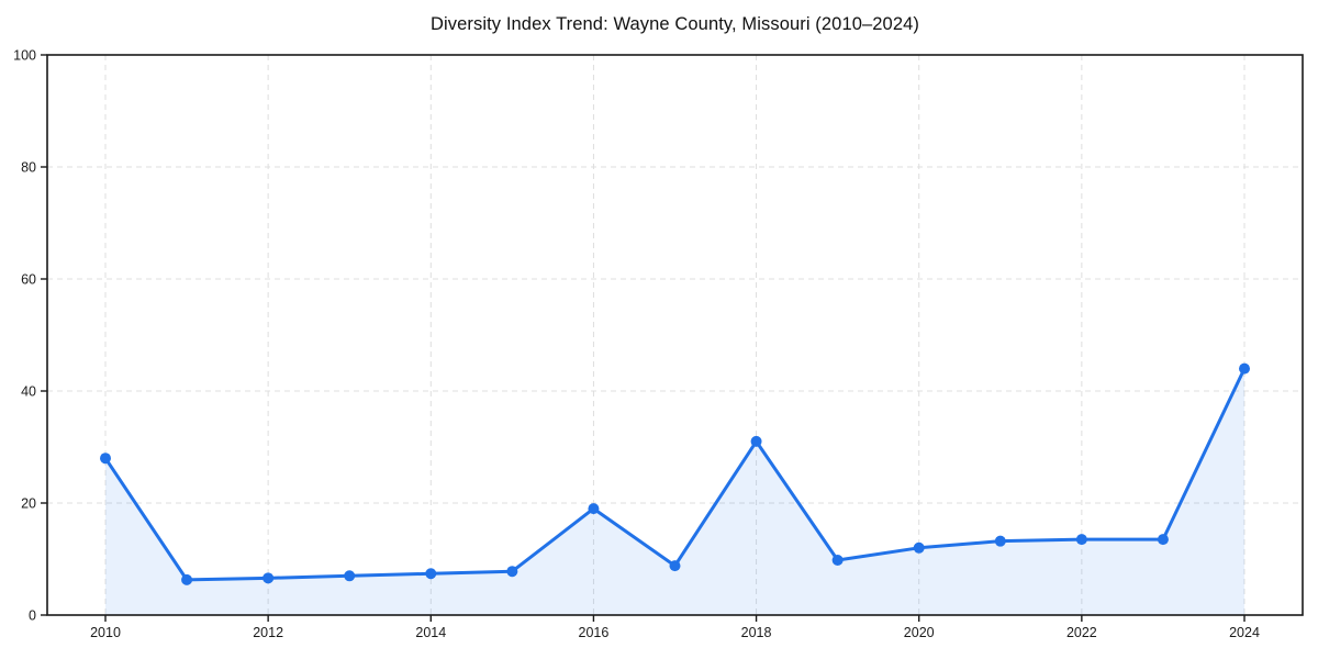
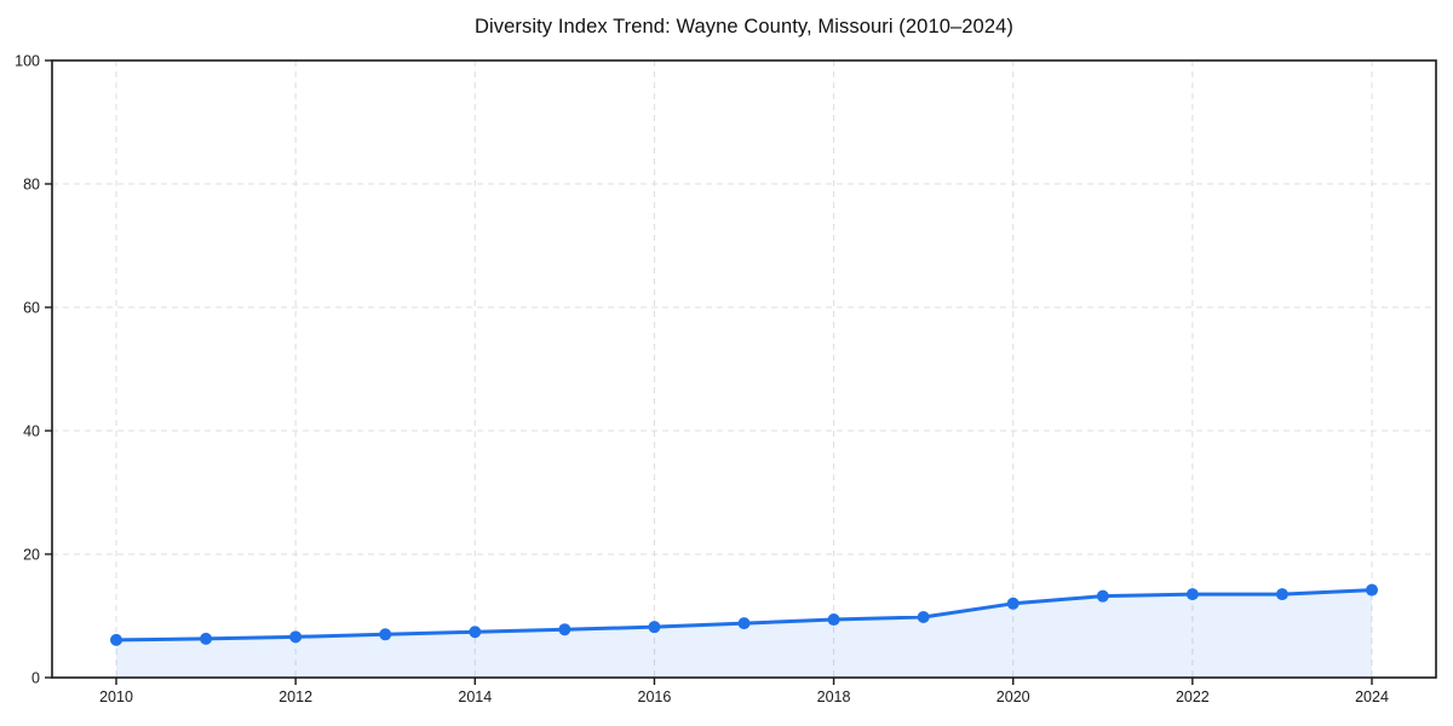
2010: 28 -> 6
2016: 19 -> 8
2018: 31 -> 9
2024: 44 -> 14
